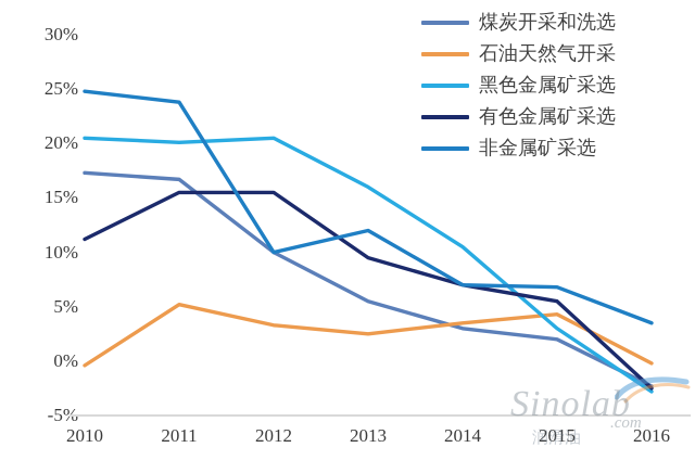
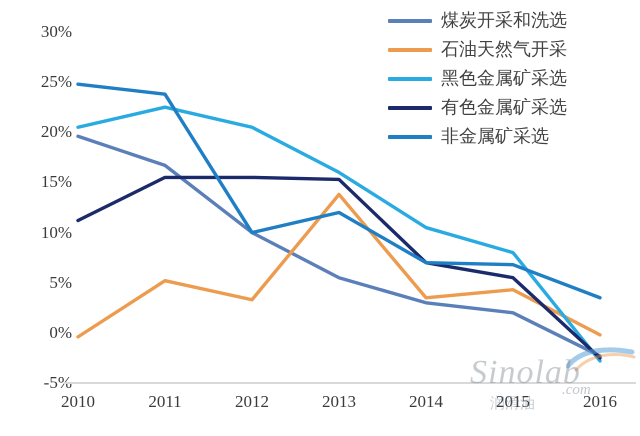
煤炭开采和洗选/2010: 17.3% -> 19.6%
黑色金属矿采选/2011: 20.1% -> 22.5%
石油天然气开采/2013: 2.5% -> 13.8%
有色金属矿采选/2013: 9.5% -> 15.3%
黑色金属矿采选/2015: 3.0% -> 8.0%
